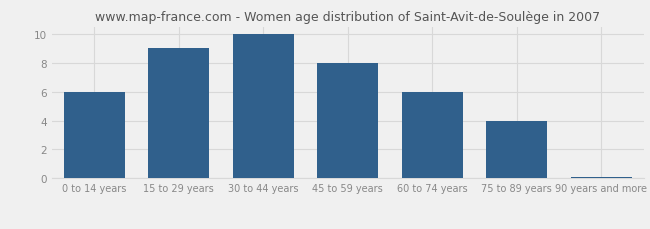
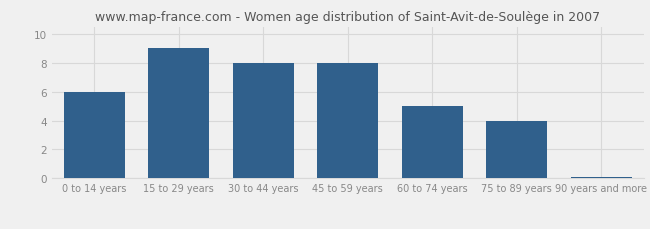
30 to 44 years: 10.0 -> 8.0
60 to 74 years: 6.0 -> 5.0
